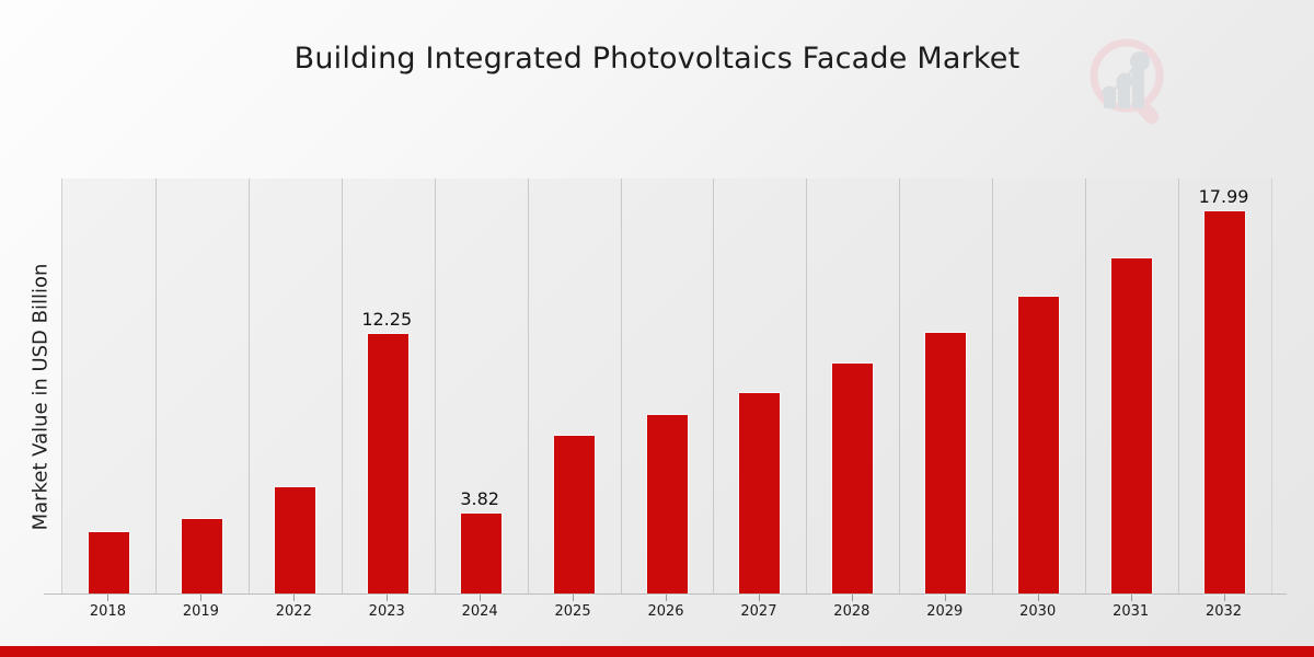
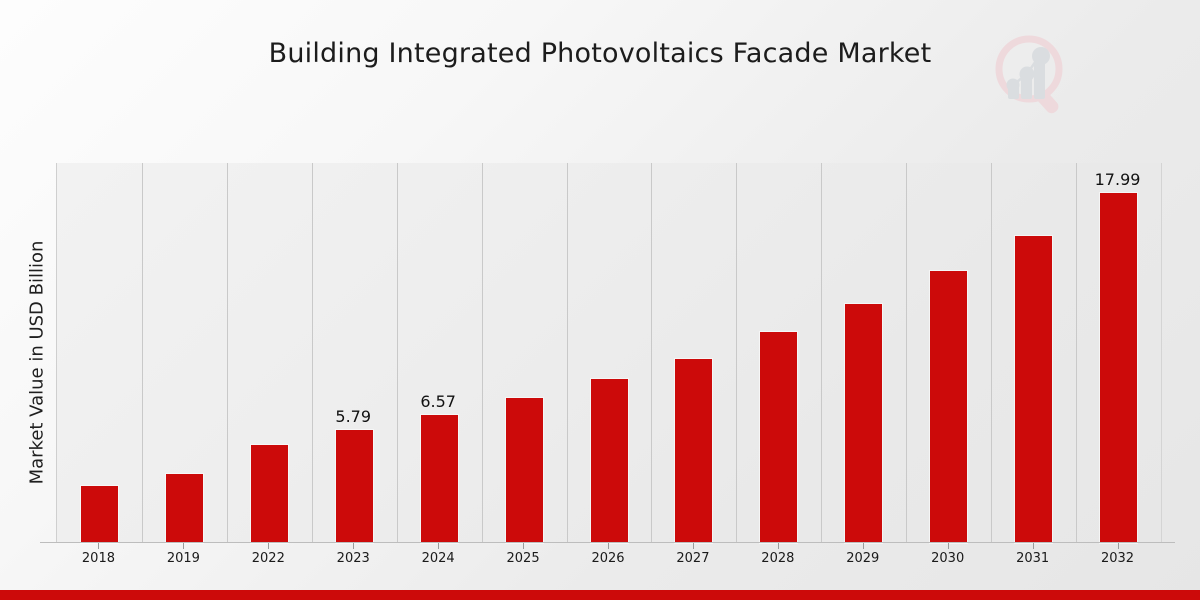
2023: 12.25 -> 5.79
2024: 3.82 -> 6.57
